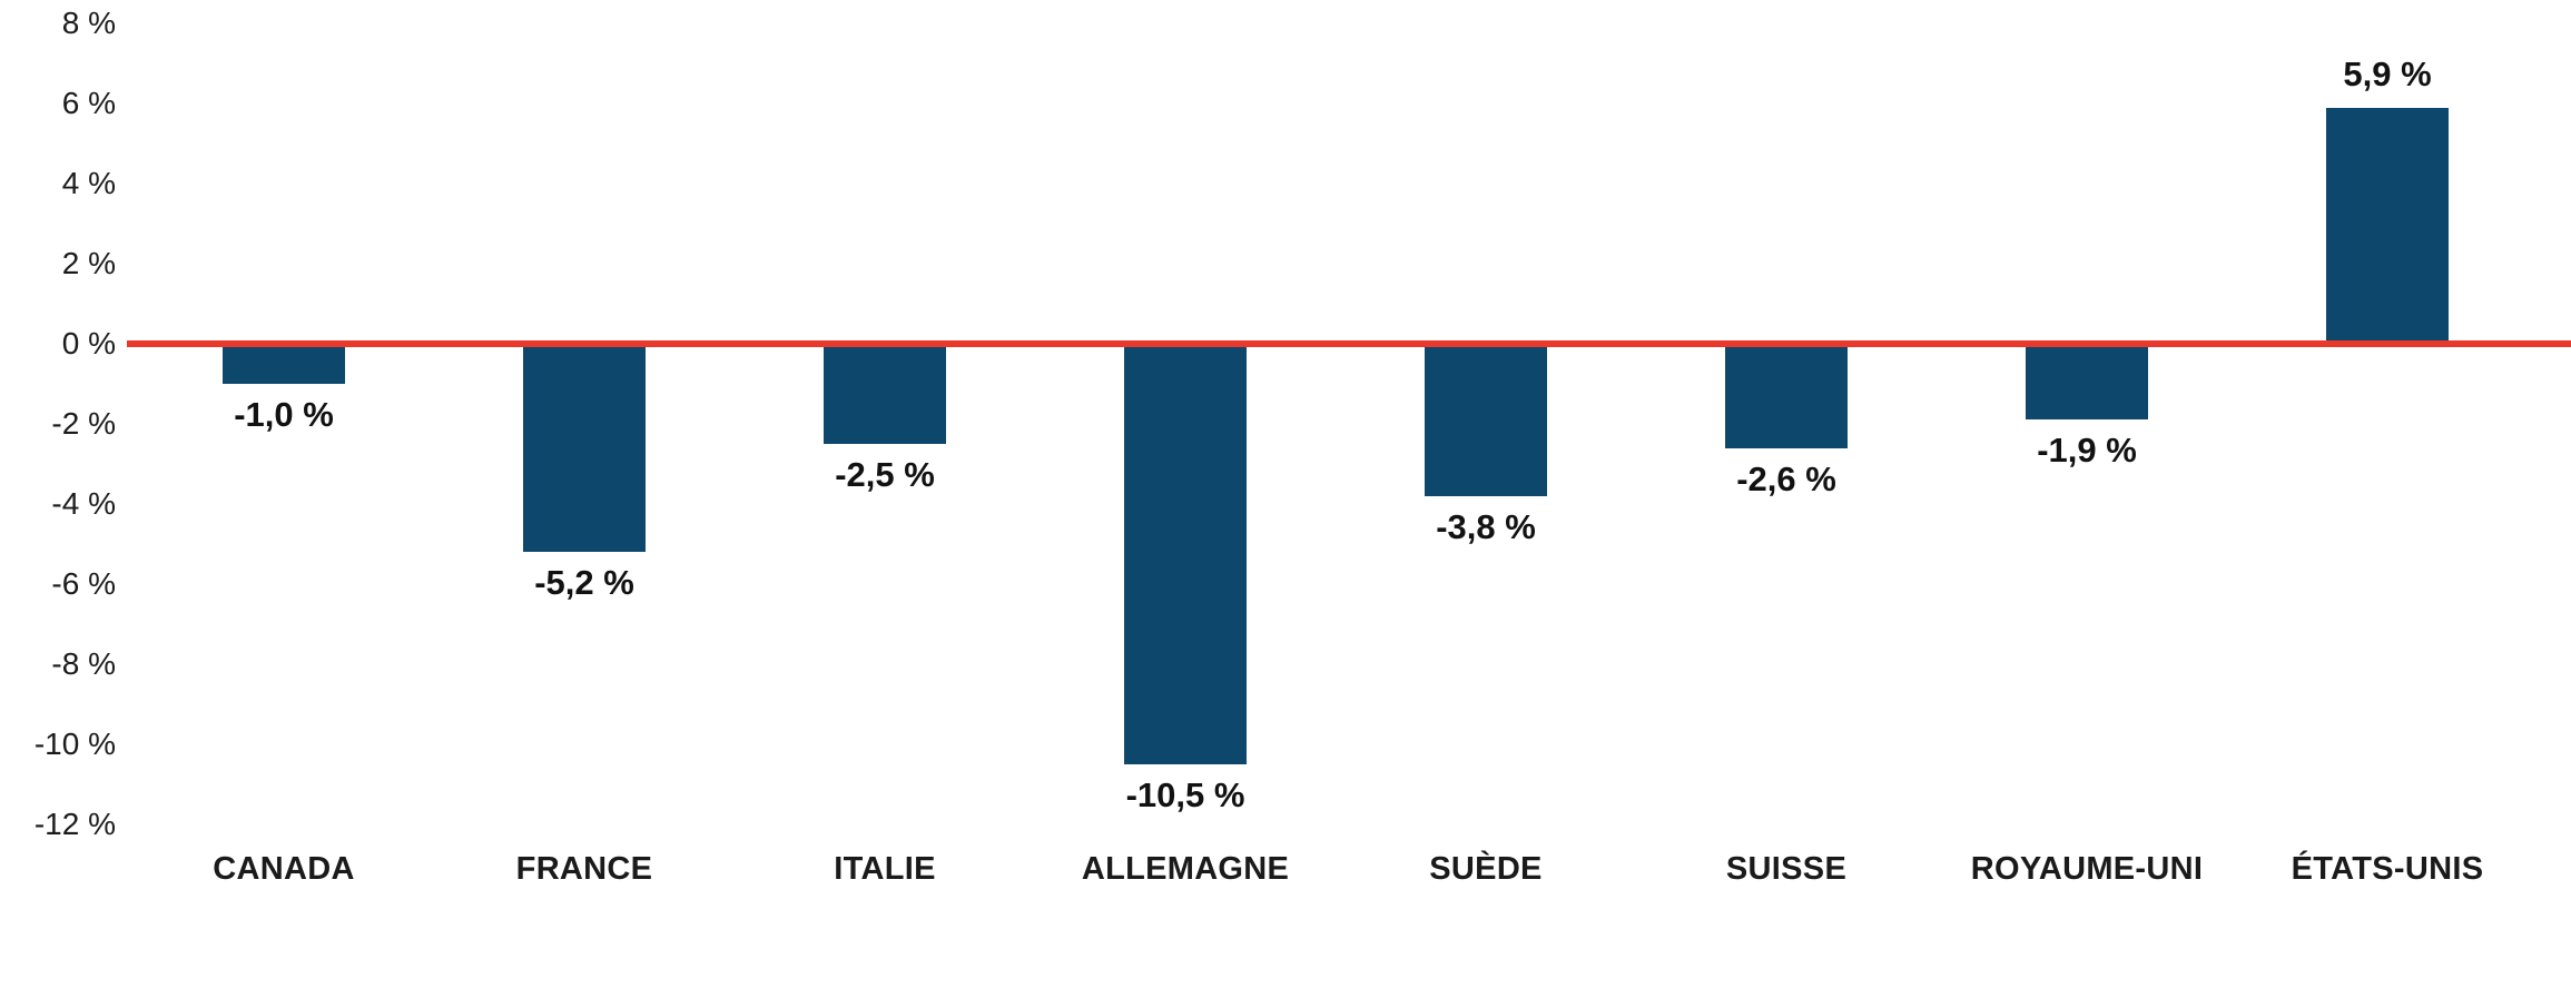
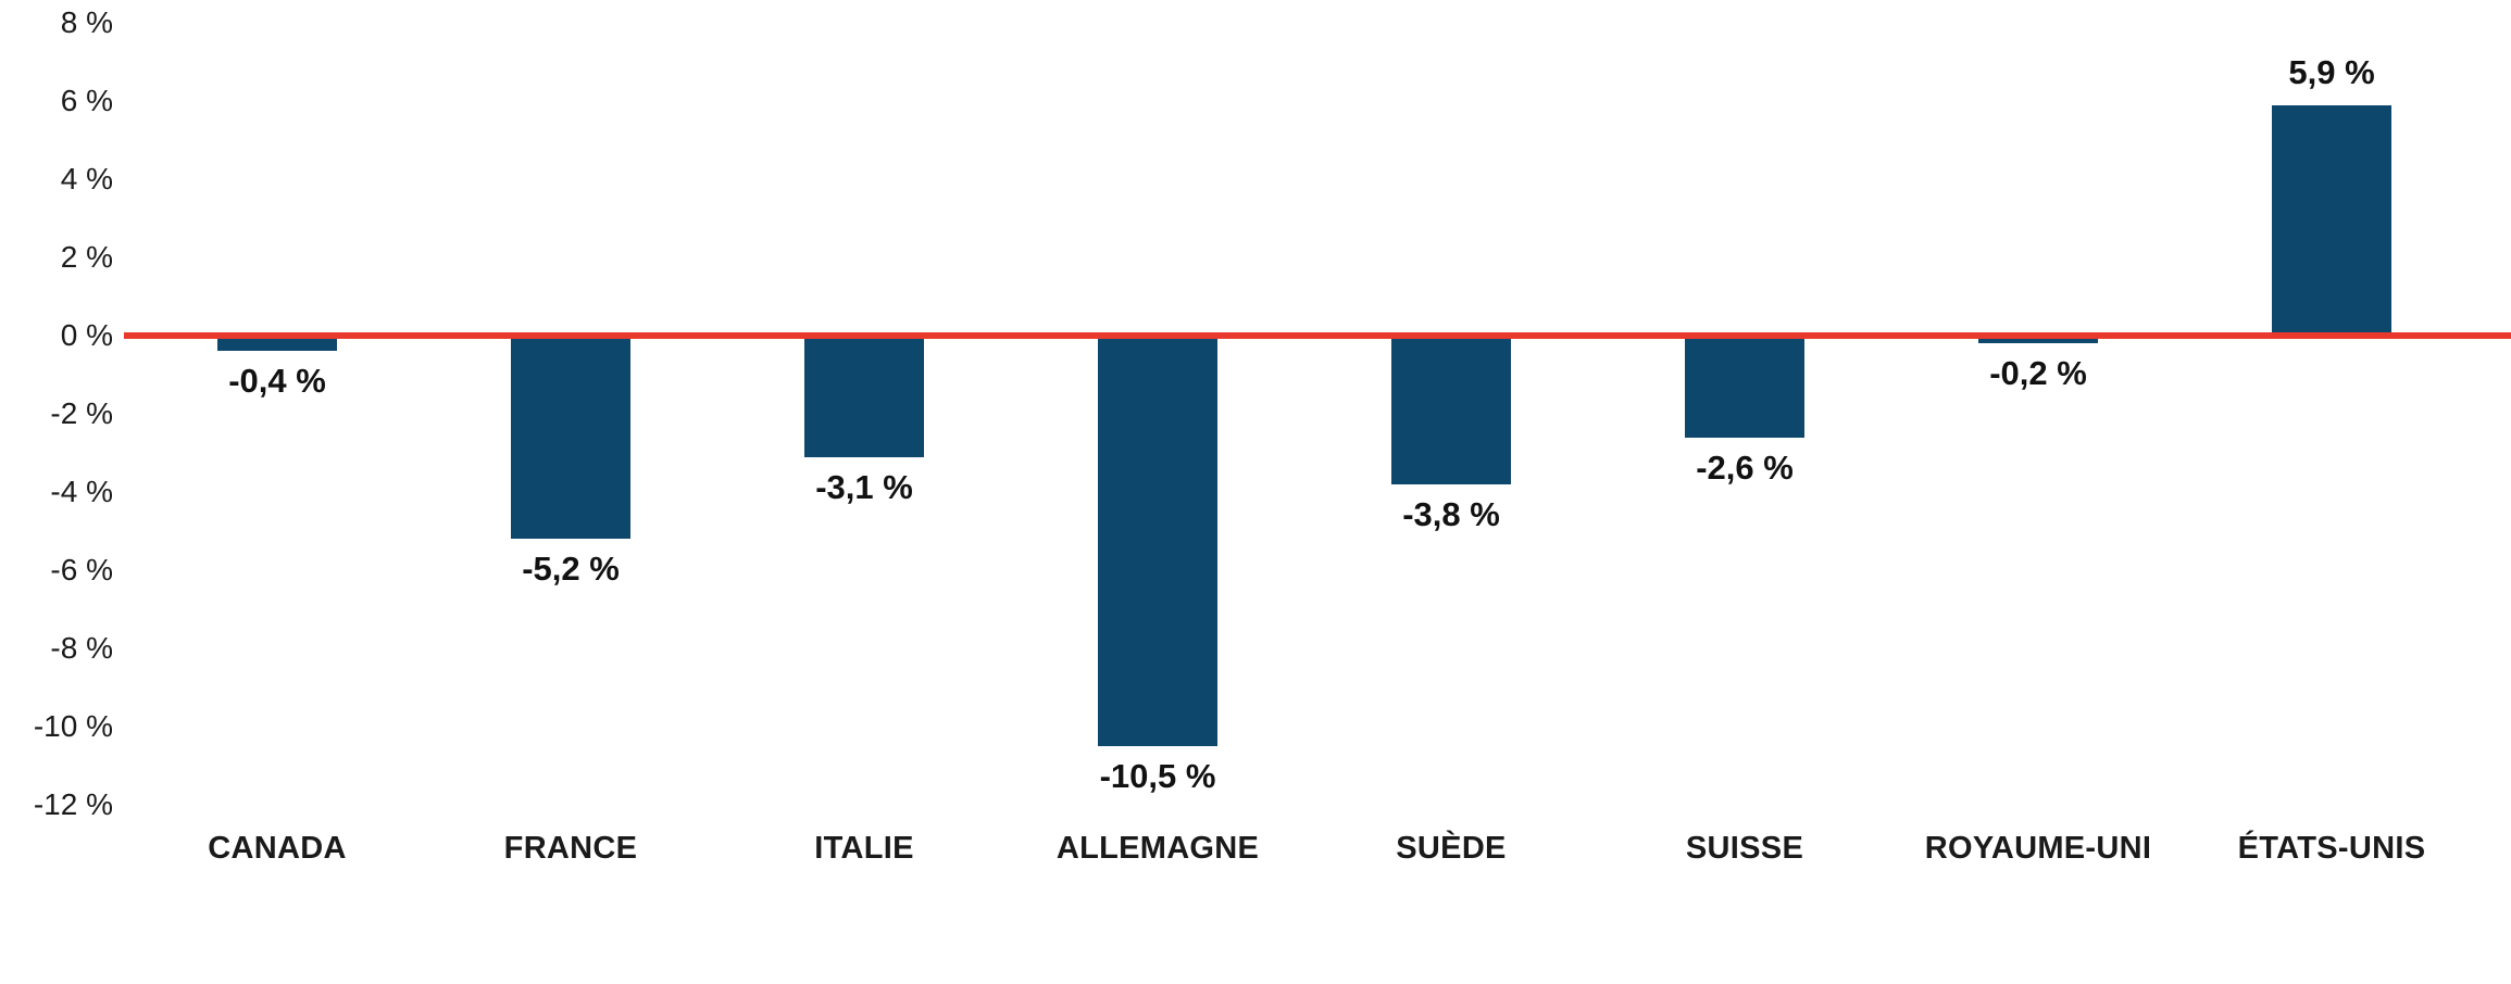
CANADA: -1,0 -> -0,4
ITALIE: -2,5 -> -3,1
ROYAUME-UNI: -1,9 -> -0,2
